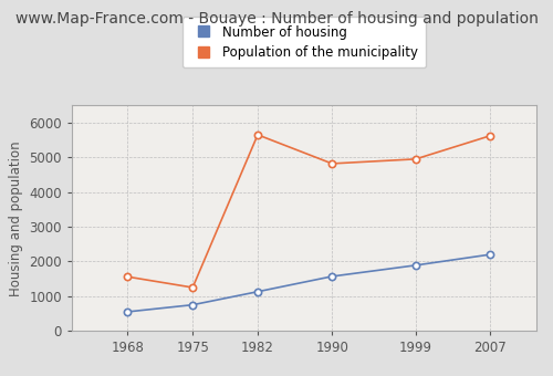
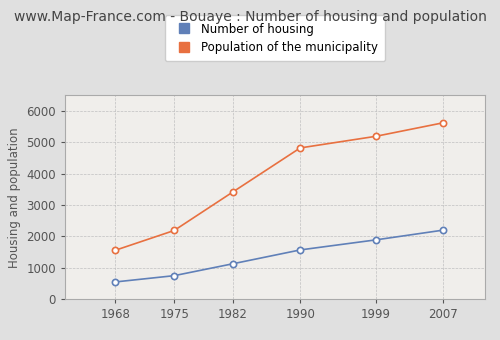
Population of the municipality/1975: 1250 -> 2190
Population of the municipality/1982: 5650 -> 3420
Population of the municipality/1999: 4950 -> 5190
